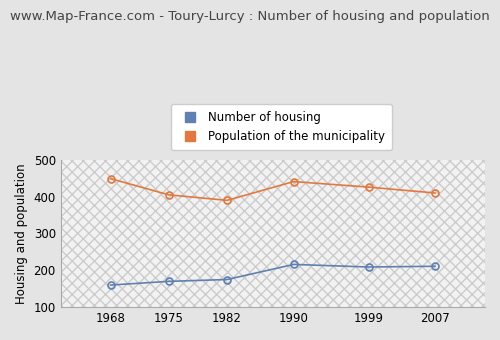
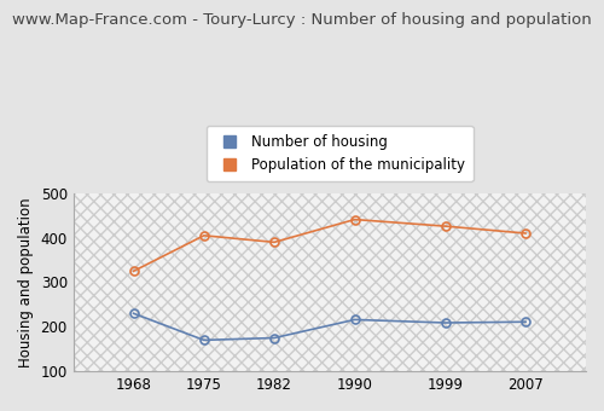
Number of housing/1968: 160 -> 230
Population of the municipality/1968: 449 -> 325
